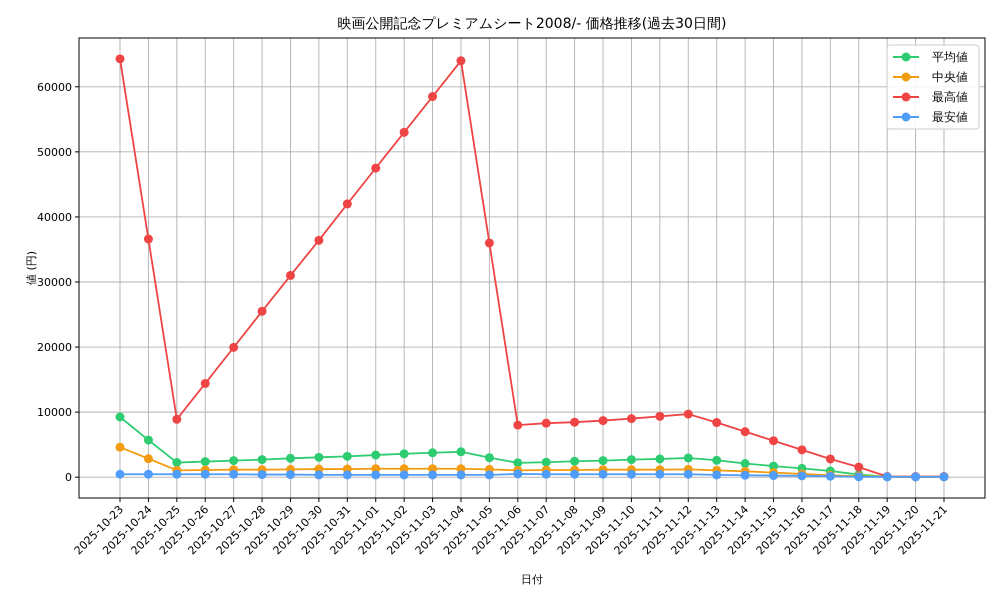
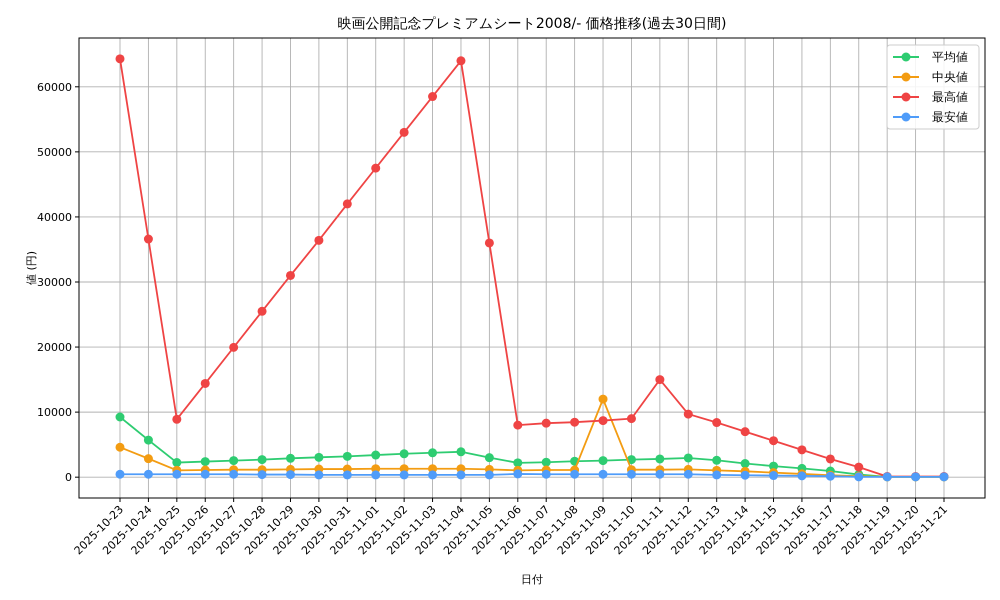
中央値/2025-11-09: 1000 -> 12000
最高値/2025-11-11: 9000 -> 15000
